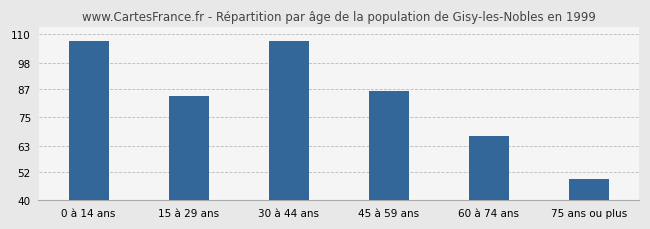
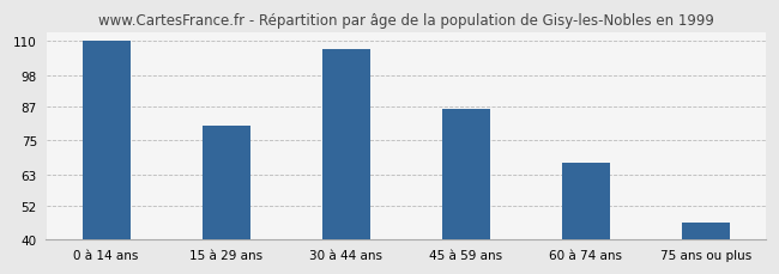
0 à 14 ans: 107 -> 110
15 à 29 ans: 84 -> 80
75 ans ou plus: 49 -> 46
